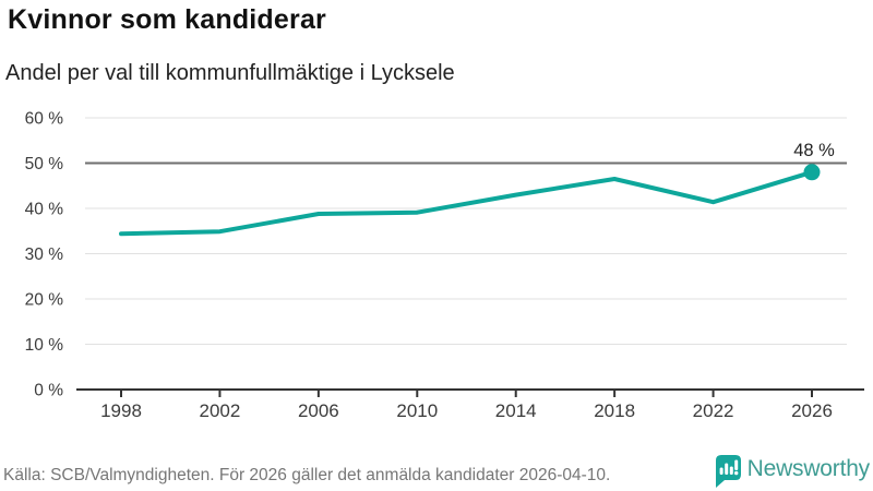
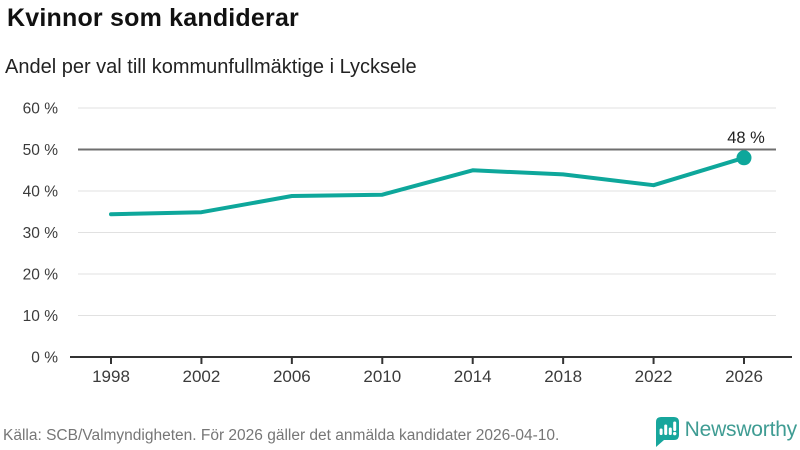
2014: 43% -> 45%
2018: 46% -> 44%
